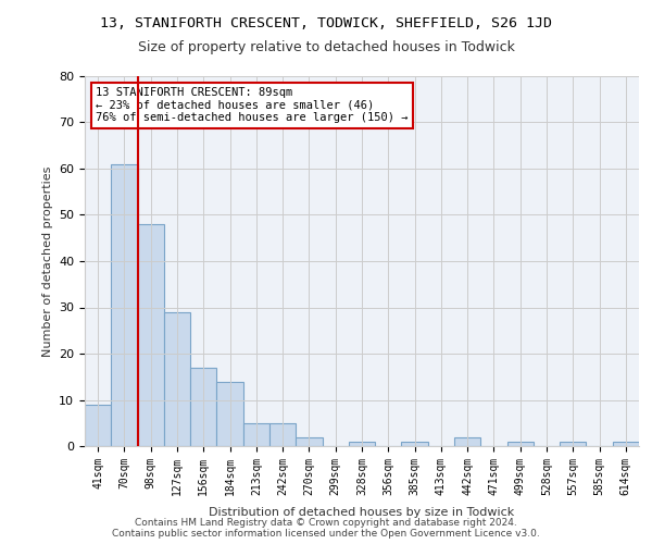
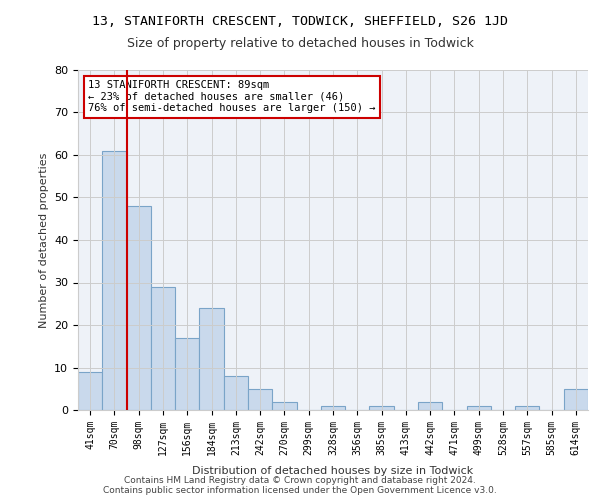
184sqm: 14 -> 24
213sqm: 5 -> 8
614sqm: 1 -> 5
